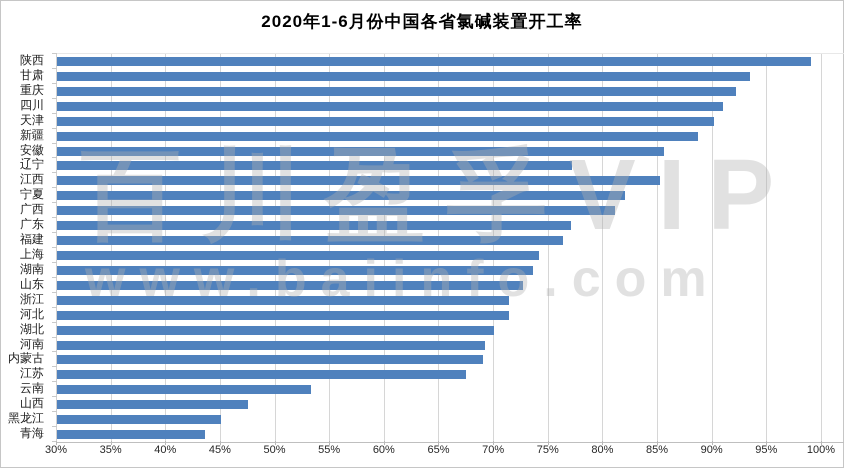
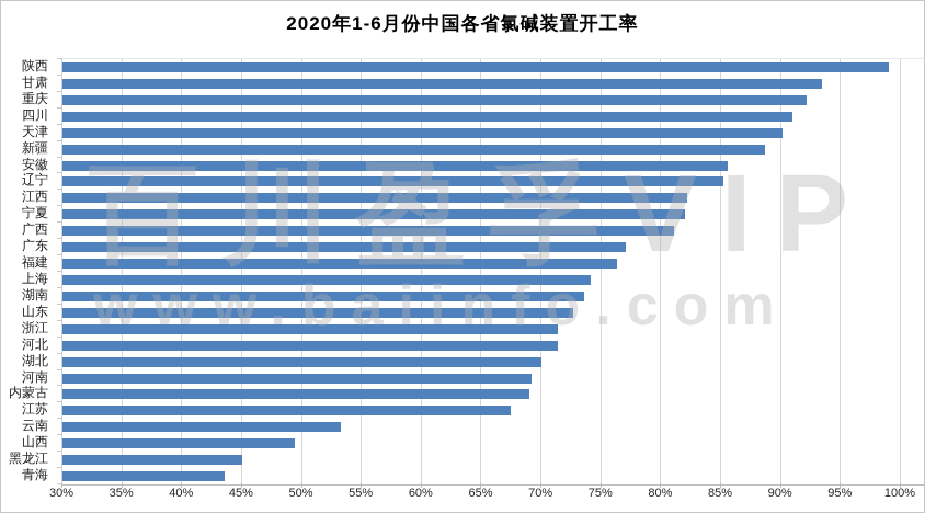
辽宁: 77.1% -> 85.2%
江西: 85.2% -> 82.2%
山西: 47.5% -> 49.4%
